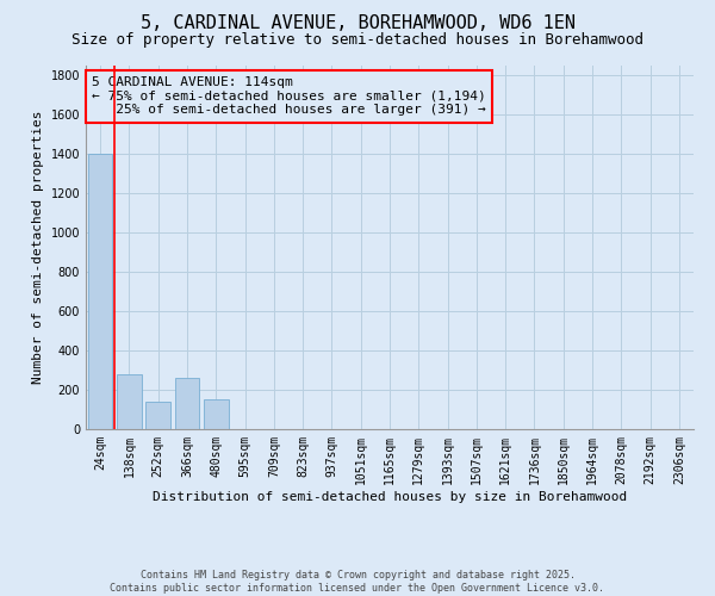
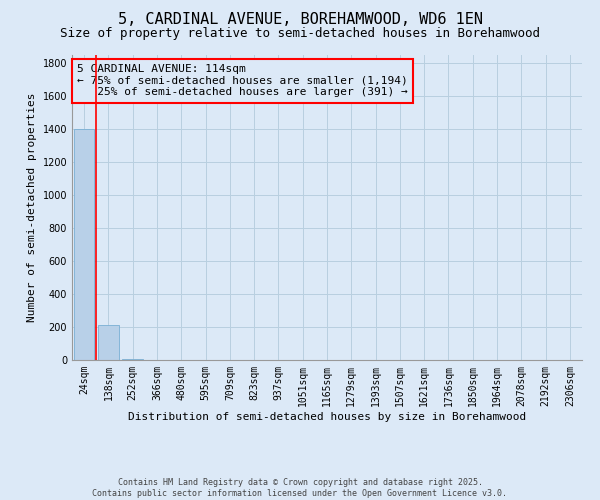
138sqm: 280 -> 210
252sqm: 140 -> 10
366sqm: 260 -> 0
480sqm: 150 -> 0
